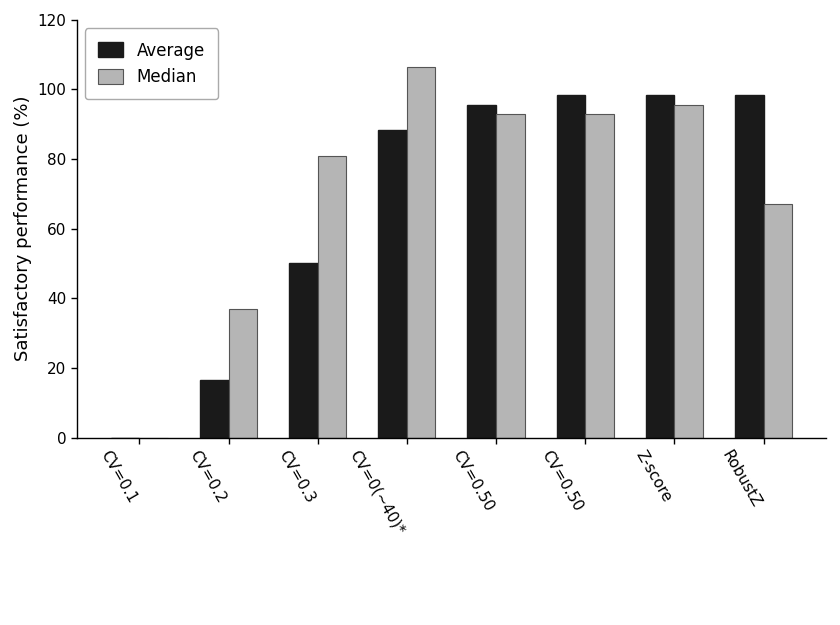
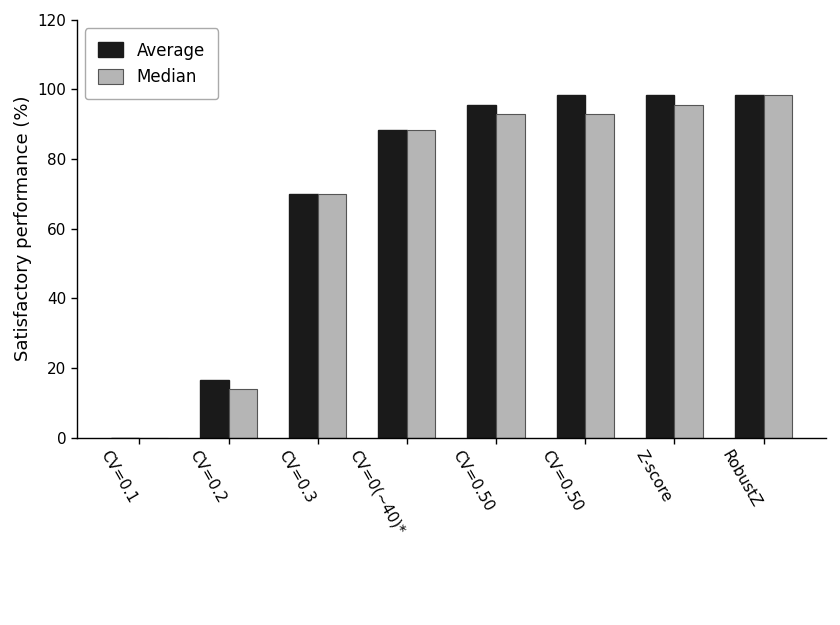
Median/CV=0.2: 37.0 -> 14.0
Average/CV=0.3: 50.0 -> 70.0
Median/CV=0.3: 81.0 -> 70.0
Median/CV=0(~40)*: 106.5 -> 88.5
Median/RobustZ: 67.0 -> 98.5
